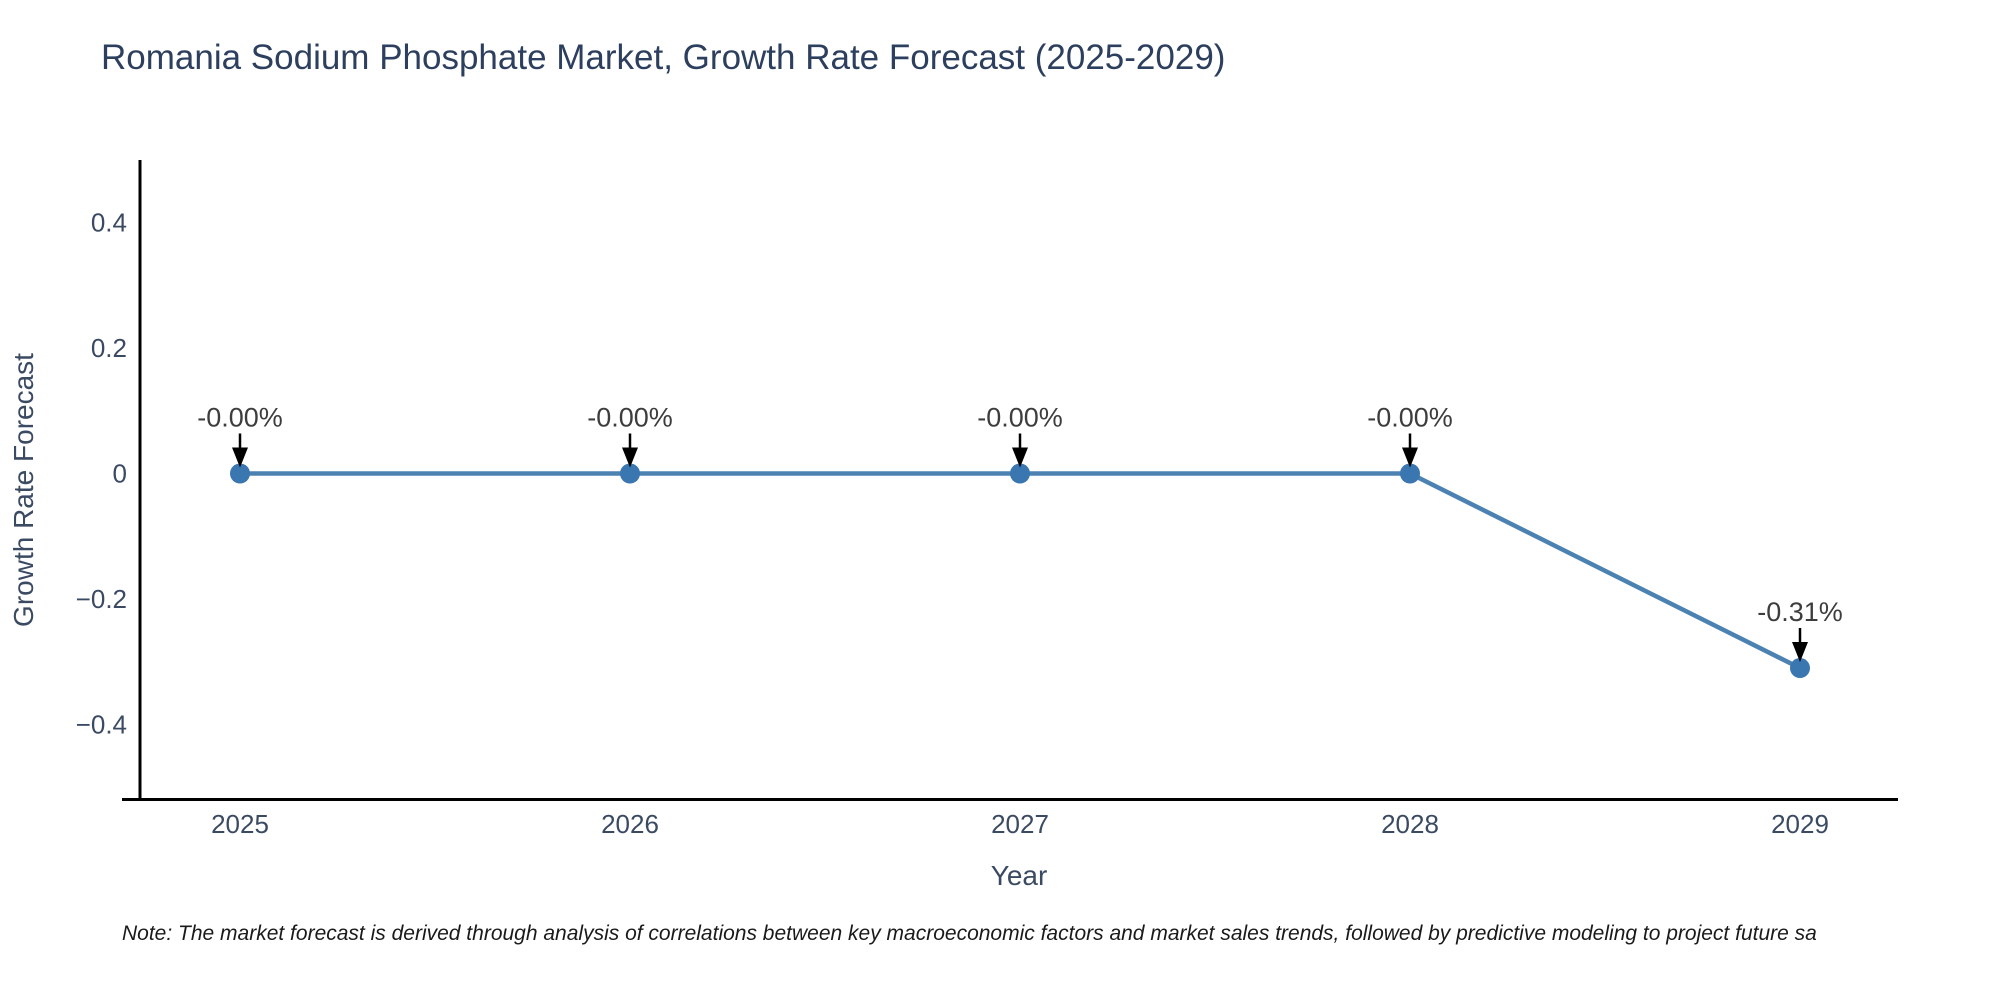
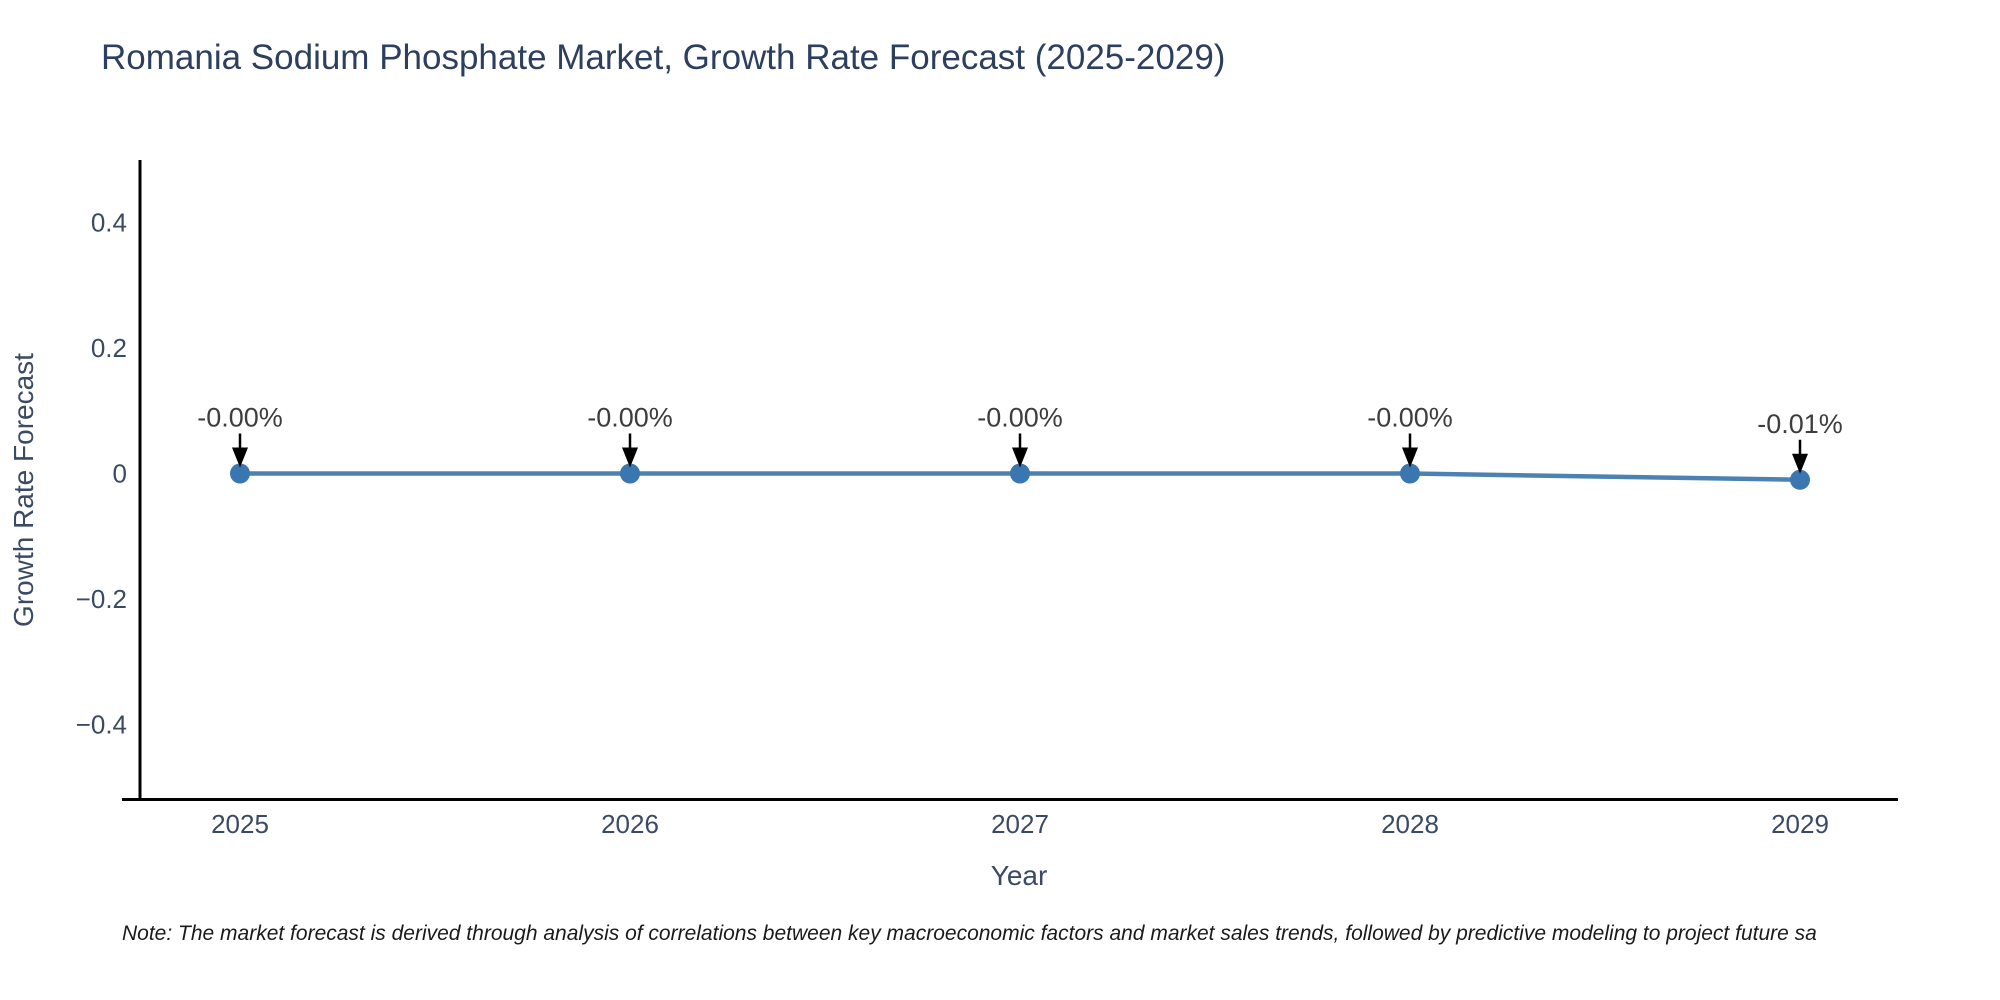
2029: -0.31% -> -0.01%
